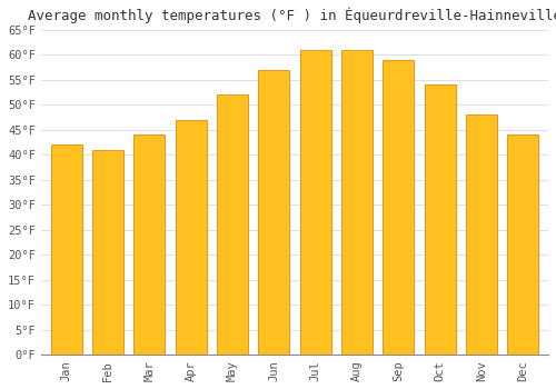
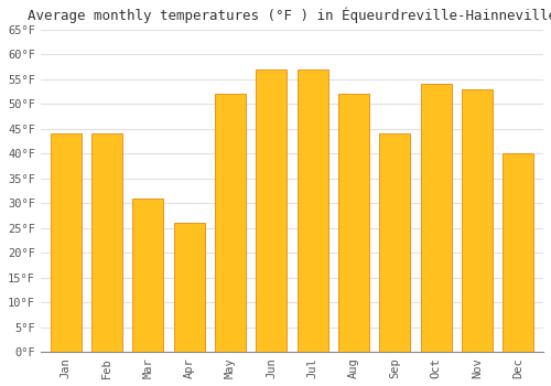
Jan: 42°F -> 44°F
Feb: 41°F -> 44°F
Mar: 44°F -> 31°F
Apr: 47°F -> 26°F
Jul: 61°F -> 57°F
Aug: 61°F -> 52°F
Sep: 59°F -> 44°F
Nov: 48°F -> 53°F
Dec: 44°F -> 40°F
